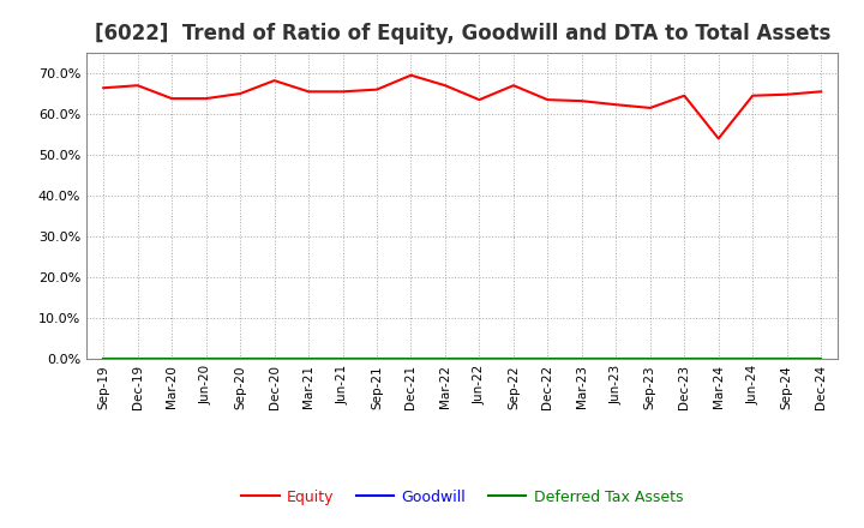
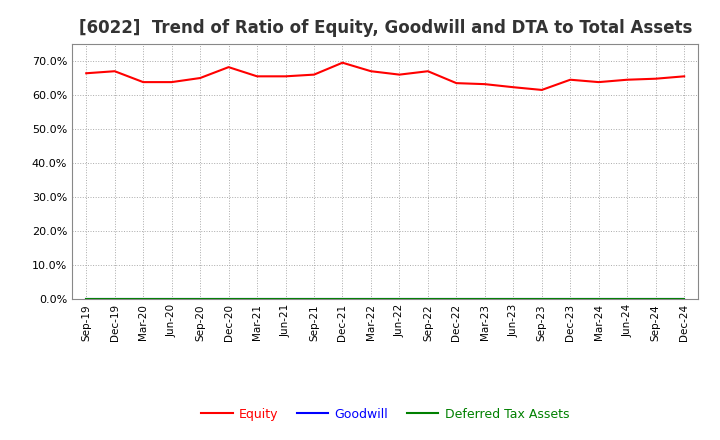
Equity/Jun-22: 63.5% -> 66.0%
Equity/Mar-24: 54.0% -> 63.8%
